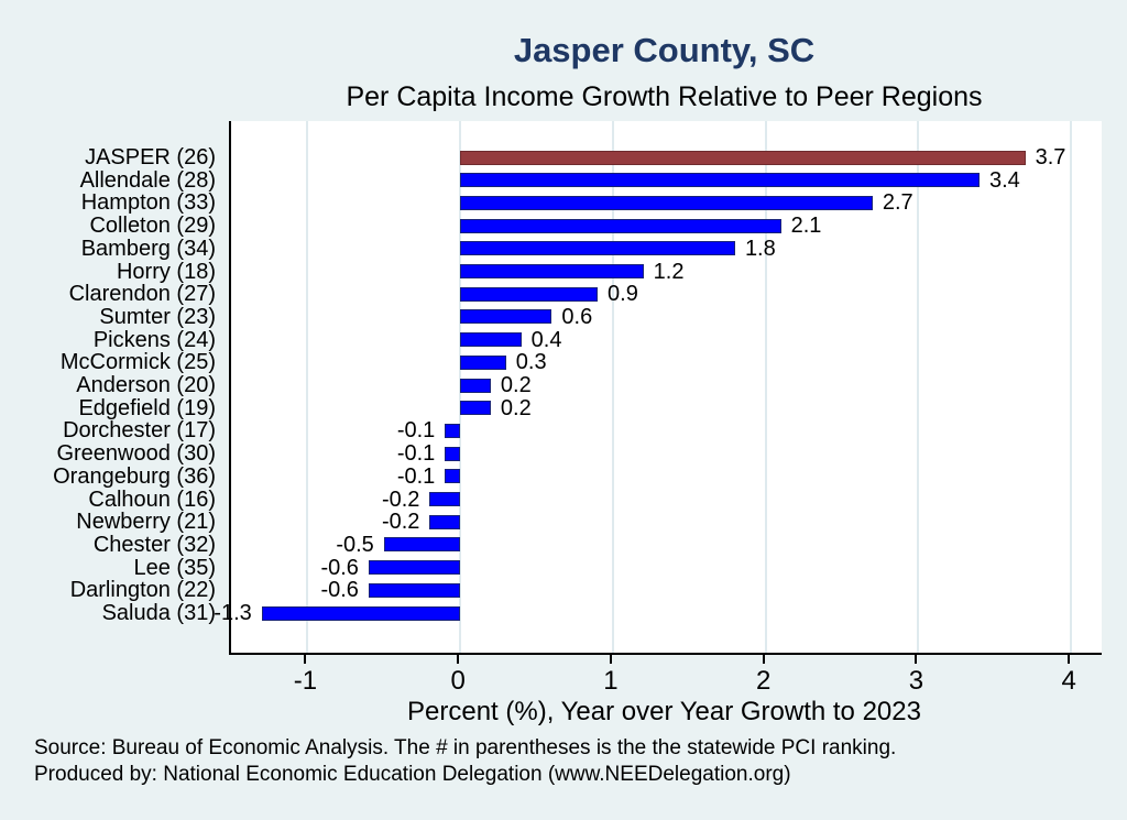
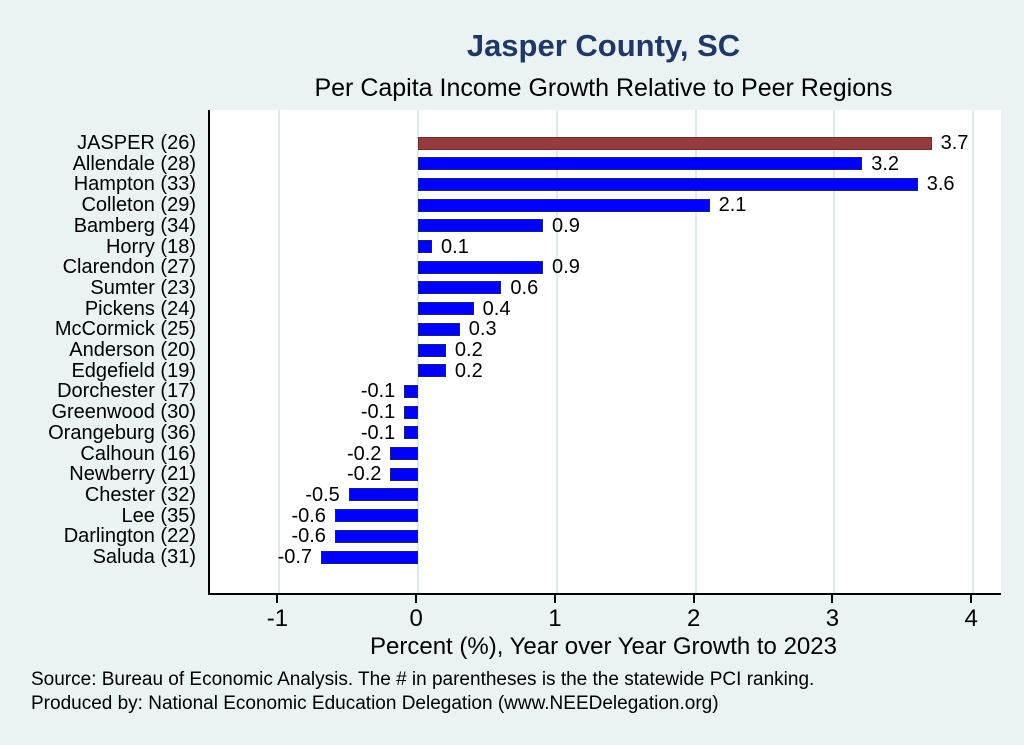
Allendale (28): 3.4 -> 3.2
Hampton (33): 2.7 -> 3.6
Bamberg (34): 1.8 -> 0.9
Horry (18): 1.2 -> 0.1
Saluda (31): -1.3 -> -0.7
